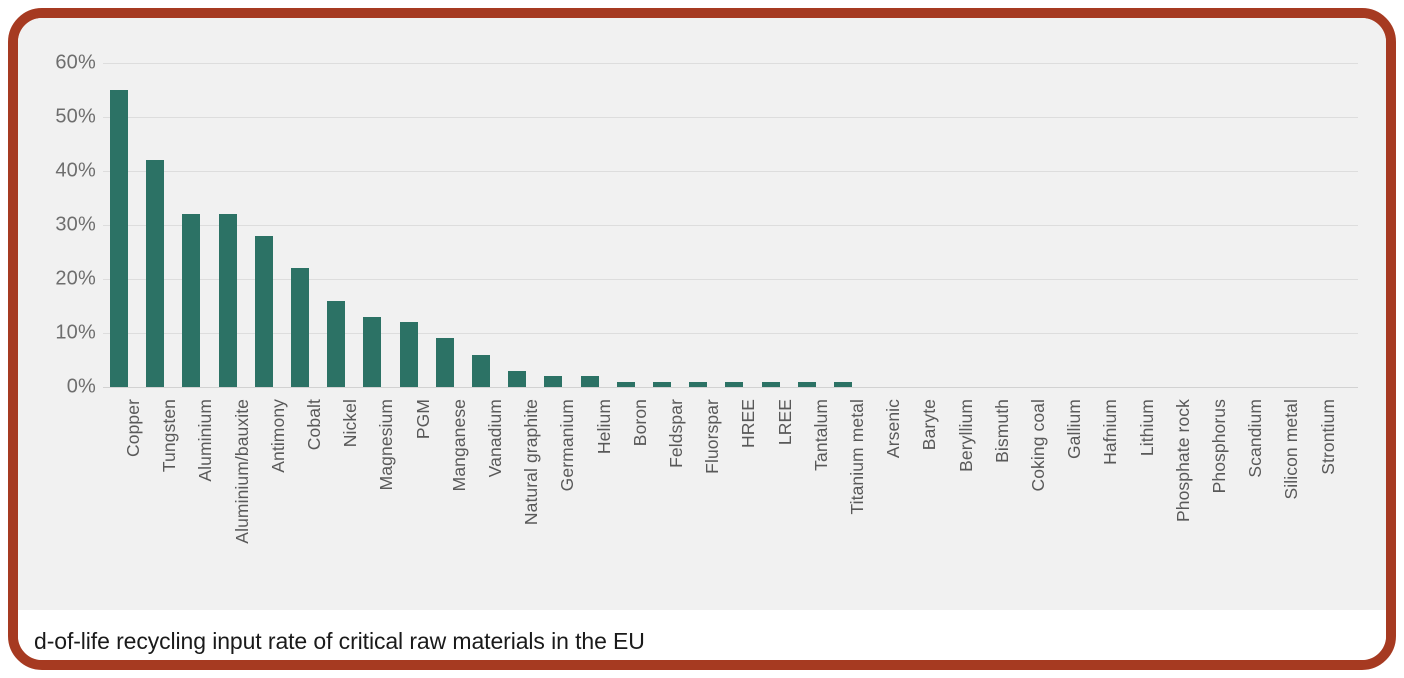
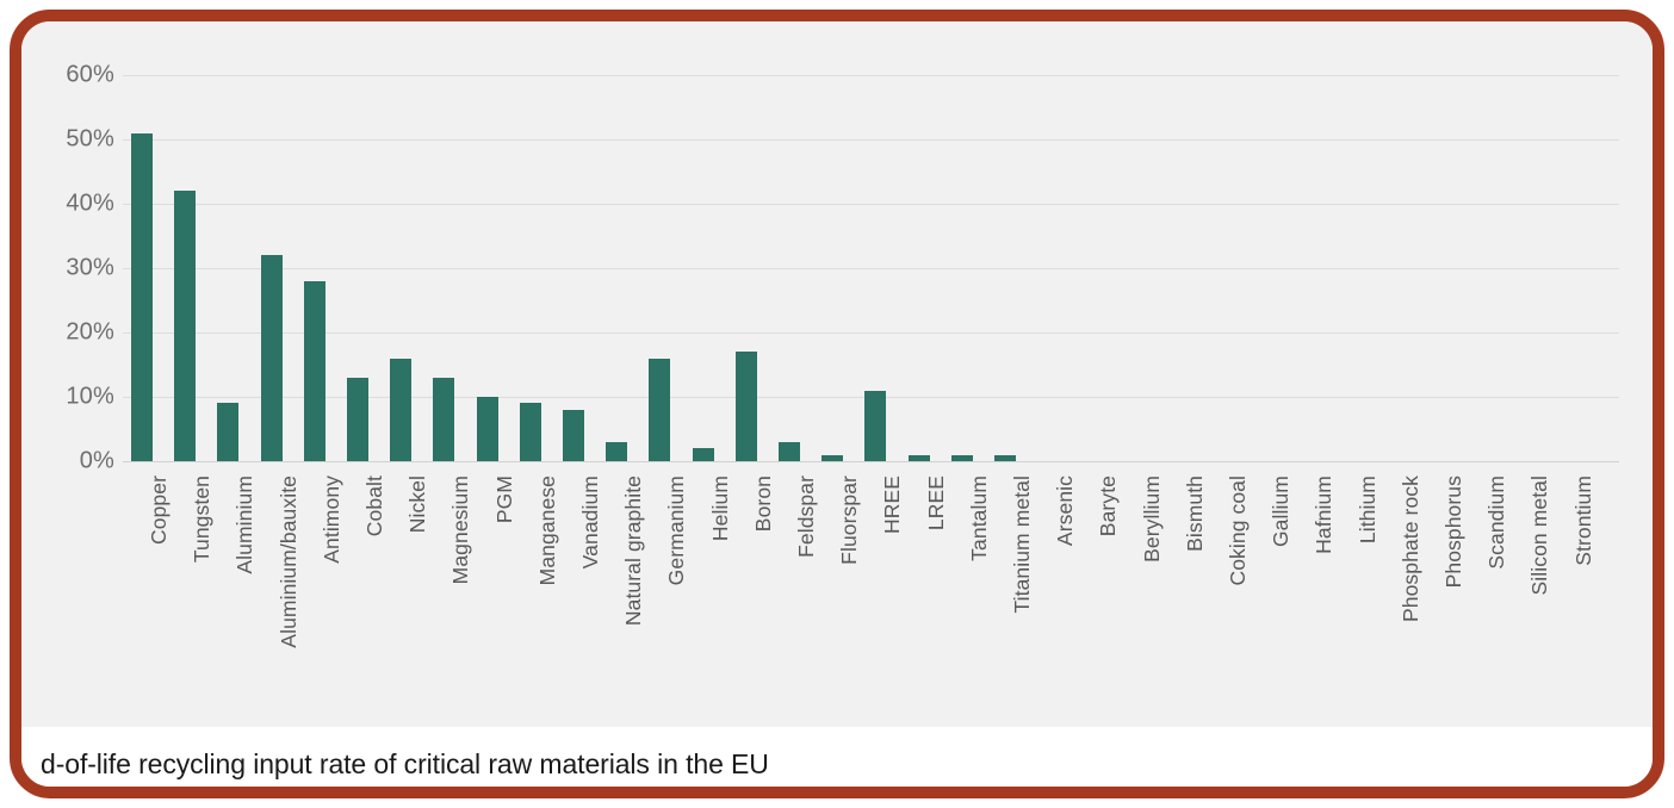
Copper: 55% -> 51%
Aluminium: 32% -> 9%
Cobalt: 22% -> 13%
PGM: 12% -> 10%
Vanadium: 6% -> 8%
Germanium: 2% -> 16%
Boron: 1% -> 17%
Feldspar: 1% -> 3%
HREE: 1% -> 11%
